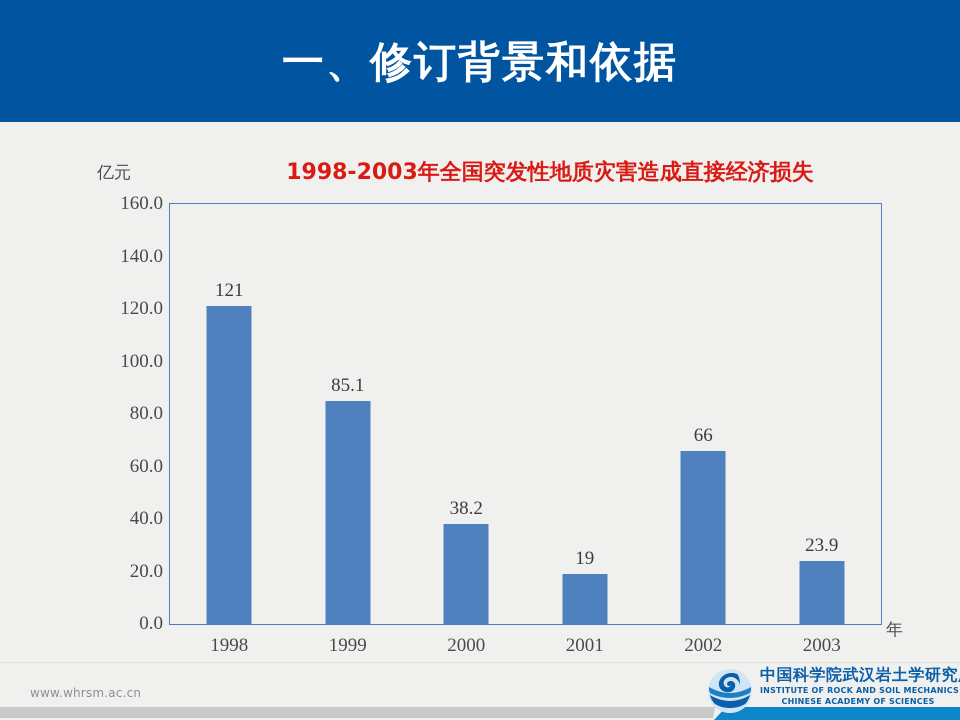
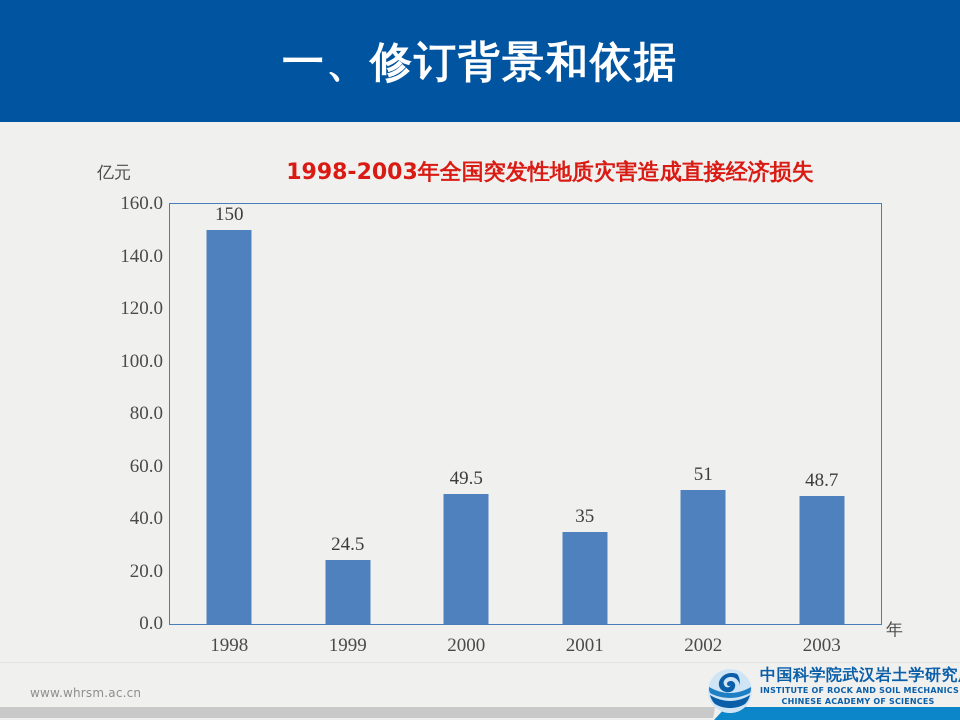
1998: 121 -> 150
1999: 85.1 -> 24.5
2000: 38.2 -> 49.5
2001: 19 -> 35
2002: 66 -> 51
2003: 23.9 -> 48.7
